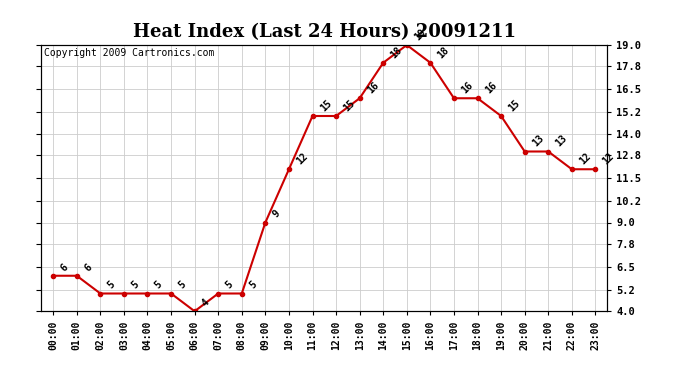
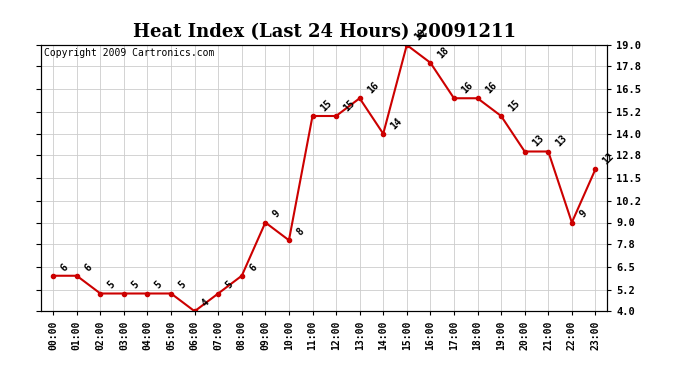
08:00: 5 -> 6
10:00: 12 -> 8
14:00: 18 -> 14
22:00: 12 -> 9
